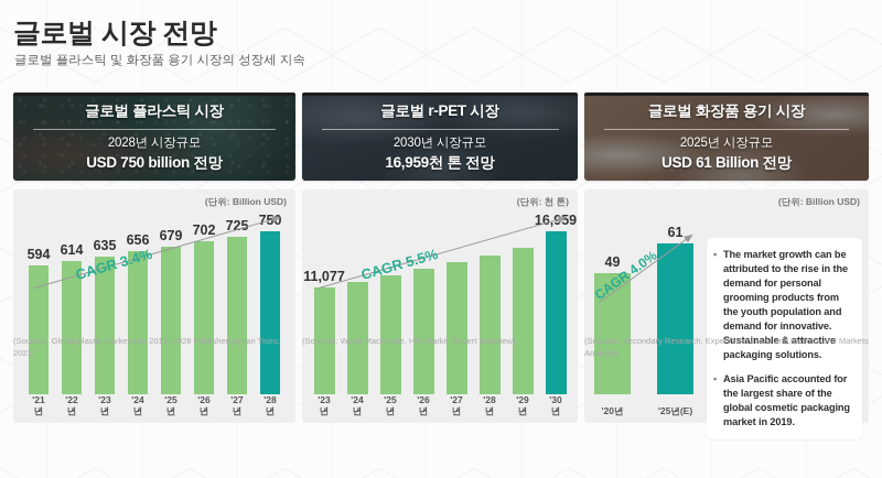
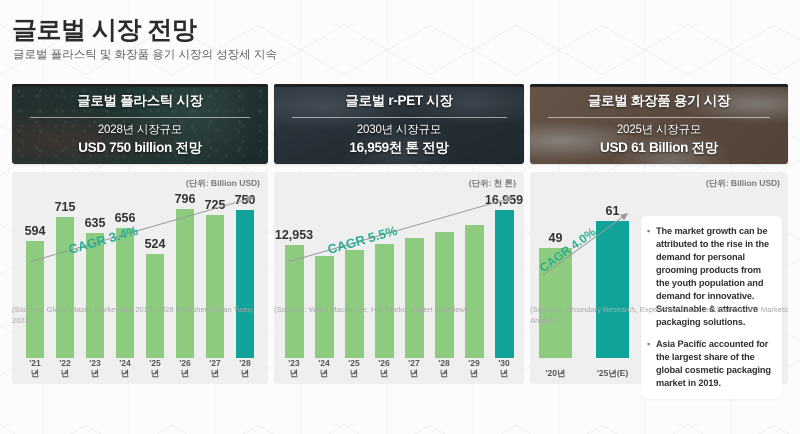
글로벌 플라스틱 시장/'22년: 614 -> 715
글로벌 플라스틱 시장/'25년: 679 -> 524
글로벌 플라스틱 시장/'26년: 702 -> 796
글로벌 r-PET 시장/'23년: 11,077 -> 12,953
